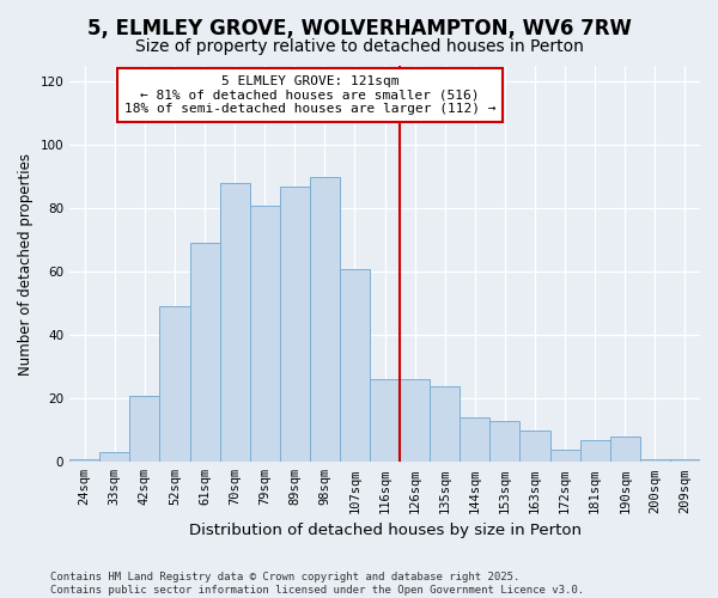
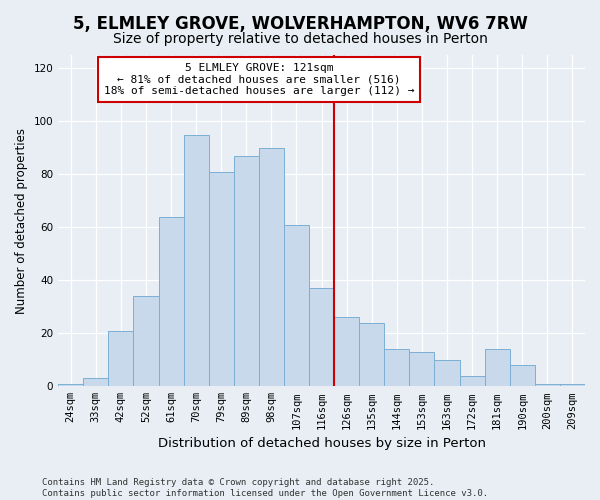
52sqm: 49 -> 34
61sqm: 69 -> 64
70sqm: 88 -> 95
116sqm: 26 -> 37
181sqm: 7 -> 14
